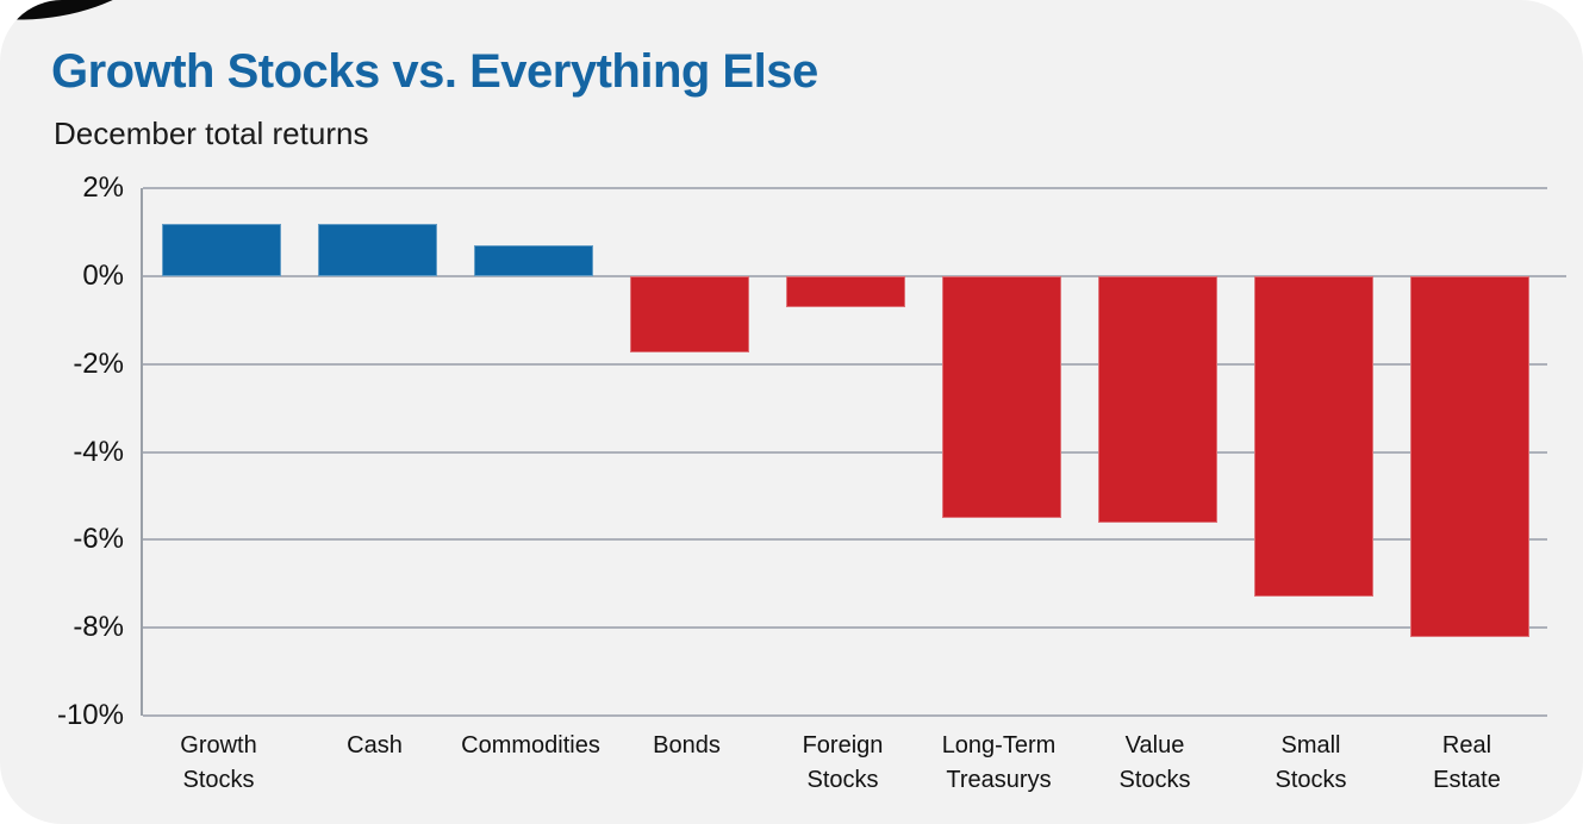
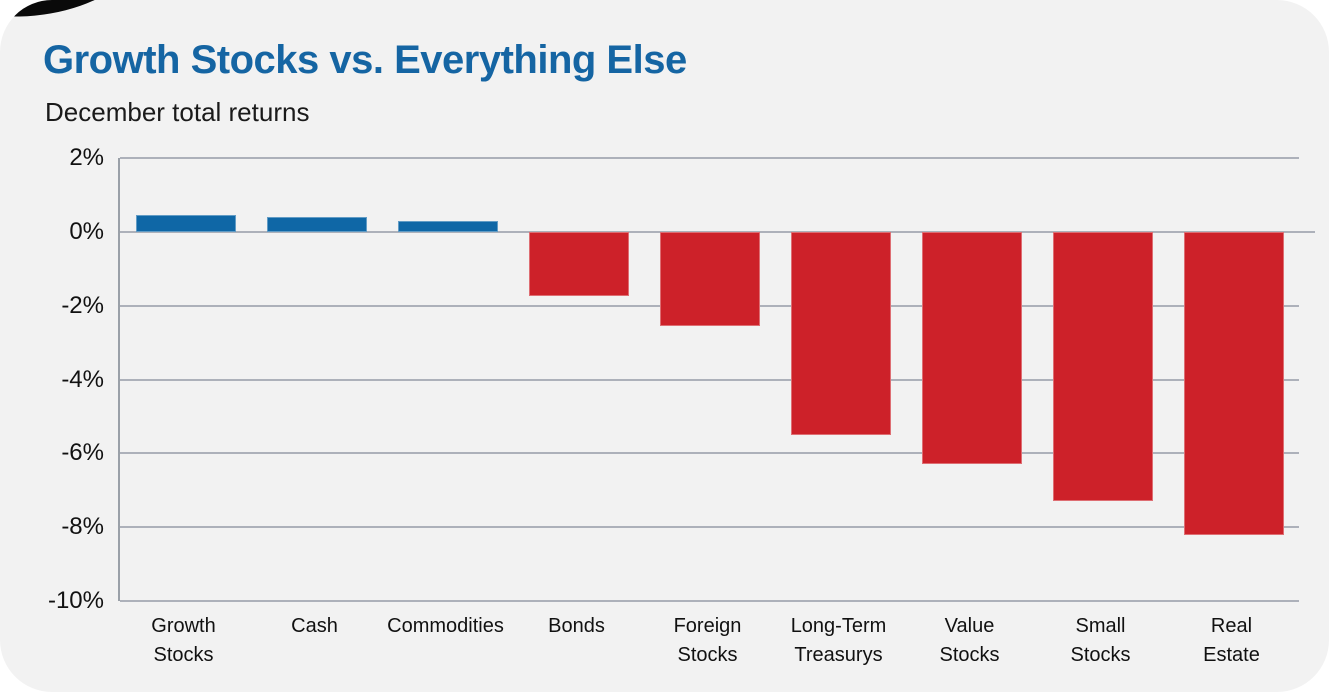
Growth Stocks: 1.2% -> 0.5%
Cash: 1.2% -> 0.4%
Commodities: 0.7% -> 0.3%
Foreign Stocks: -0.7% -> -2.5%
Value Stocks: -5.6% -> -6.3%
